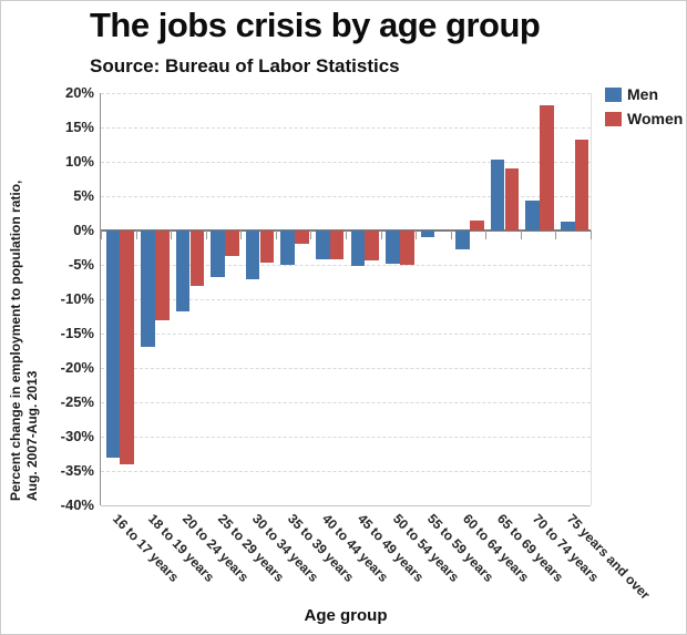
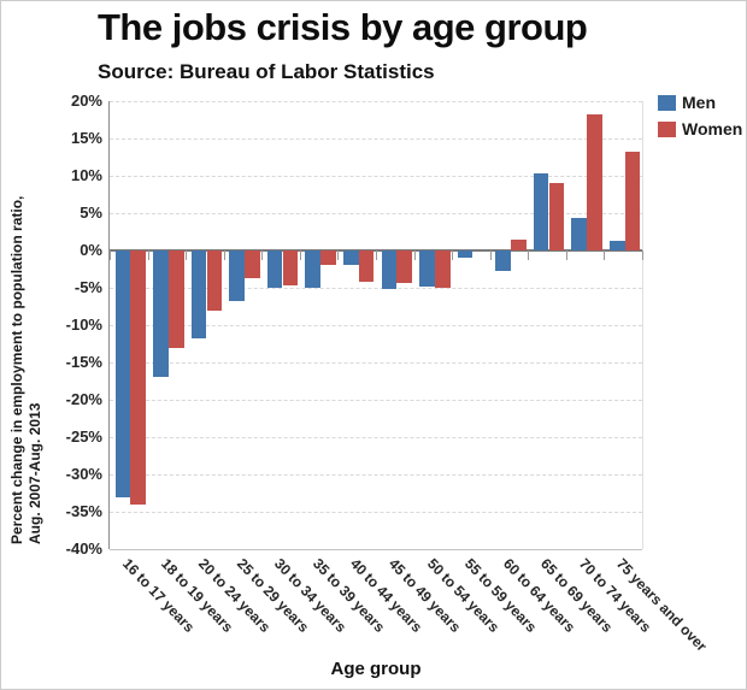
Men/30 to 34 years: -7% -> -5%
Men/40 to 44 years: -4% -> -2%
